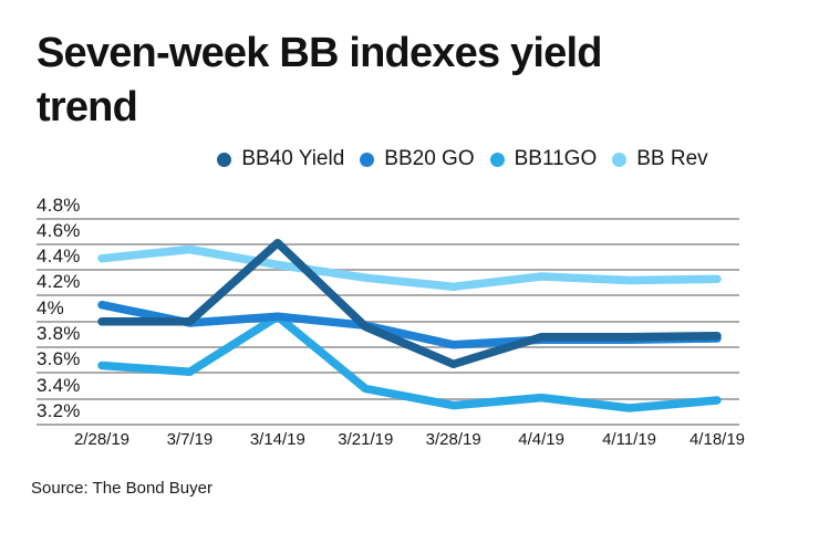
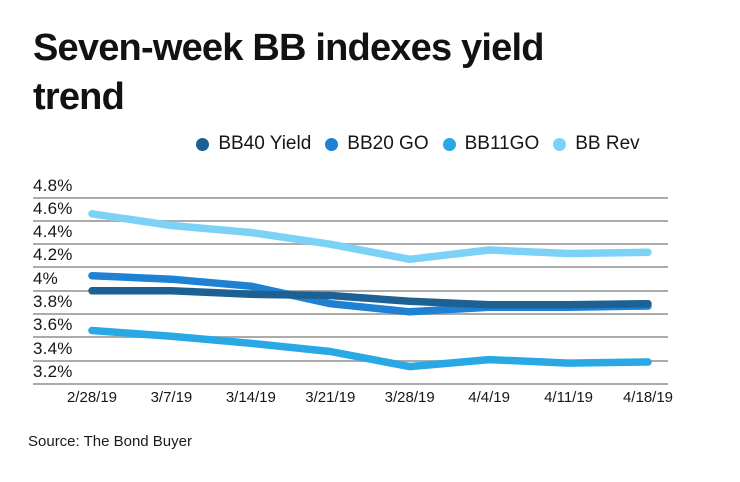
BB Rev/2/28/19: 4.49% -> 4.66%
BB20 GO/3/7/19: 3.99% -> 4.10%
BB40 Yield/3/14/19: 4.61% -> 3.97%
BB11GO/3/14/19: 4.04% -> 3.55%
BB Rev/3/14/19: 4.44% -> 4.50%
BB20 GO/3/21/19: 3.97% -> 3.89%
BB Rev/3/21/19: 4.34% -> 4.40%
BB40 Yield/3/28/19: 3.67% -> 3.91%
BB11GO/4/11/19: 3.33% -> 3.38%
